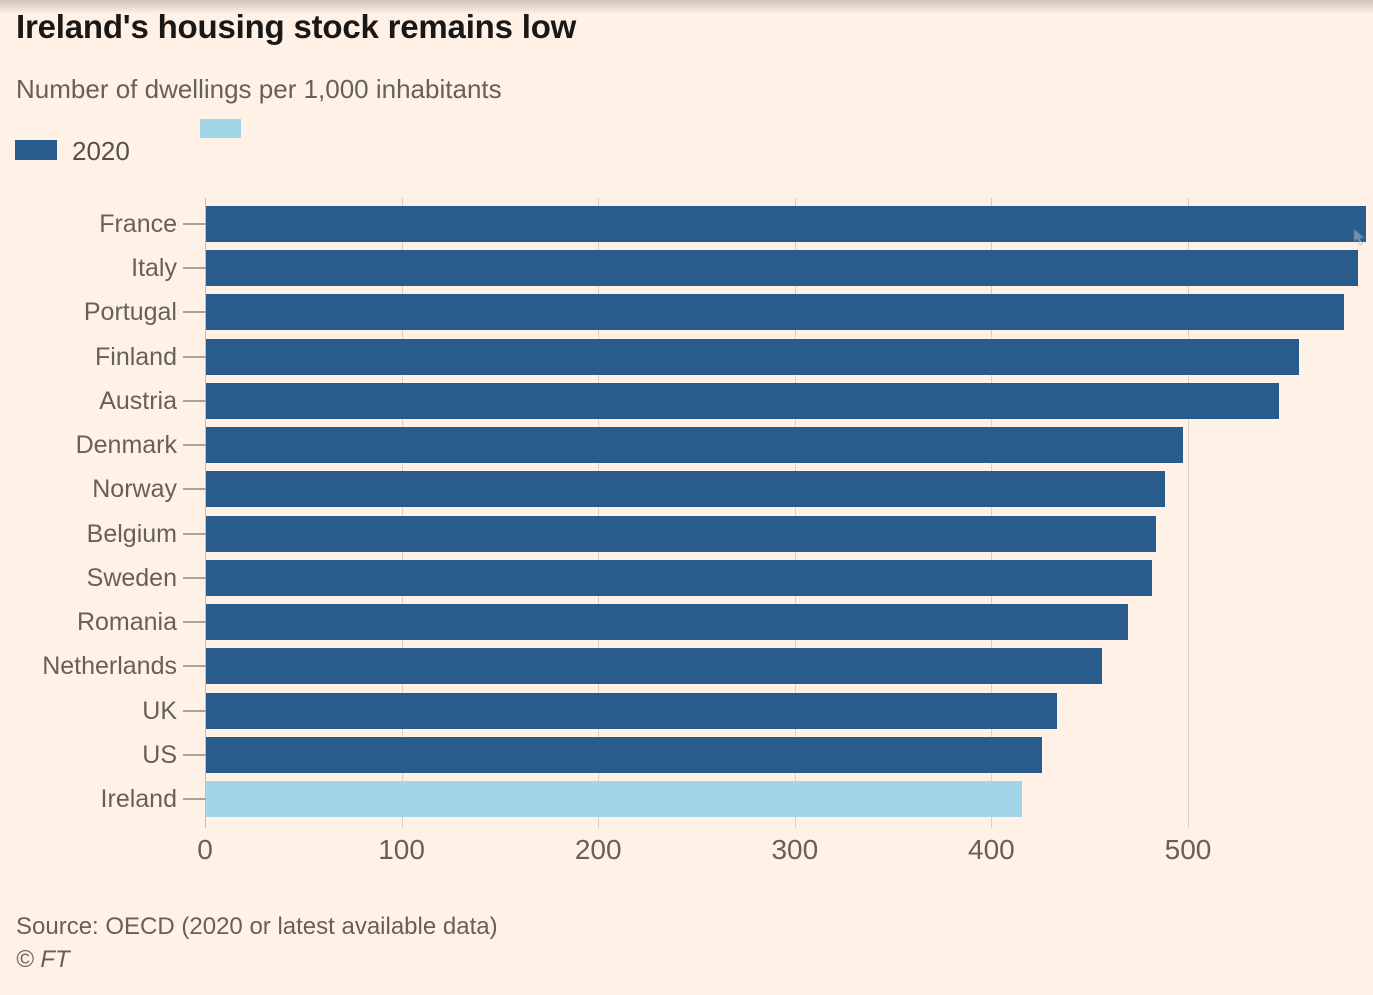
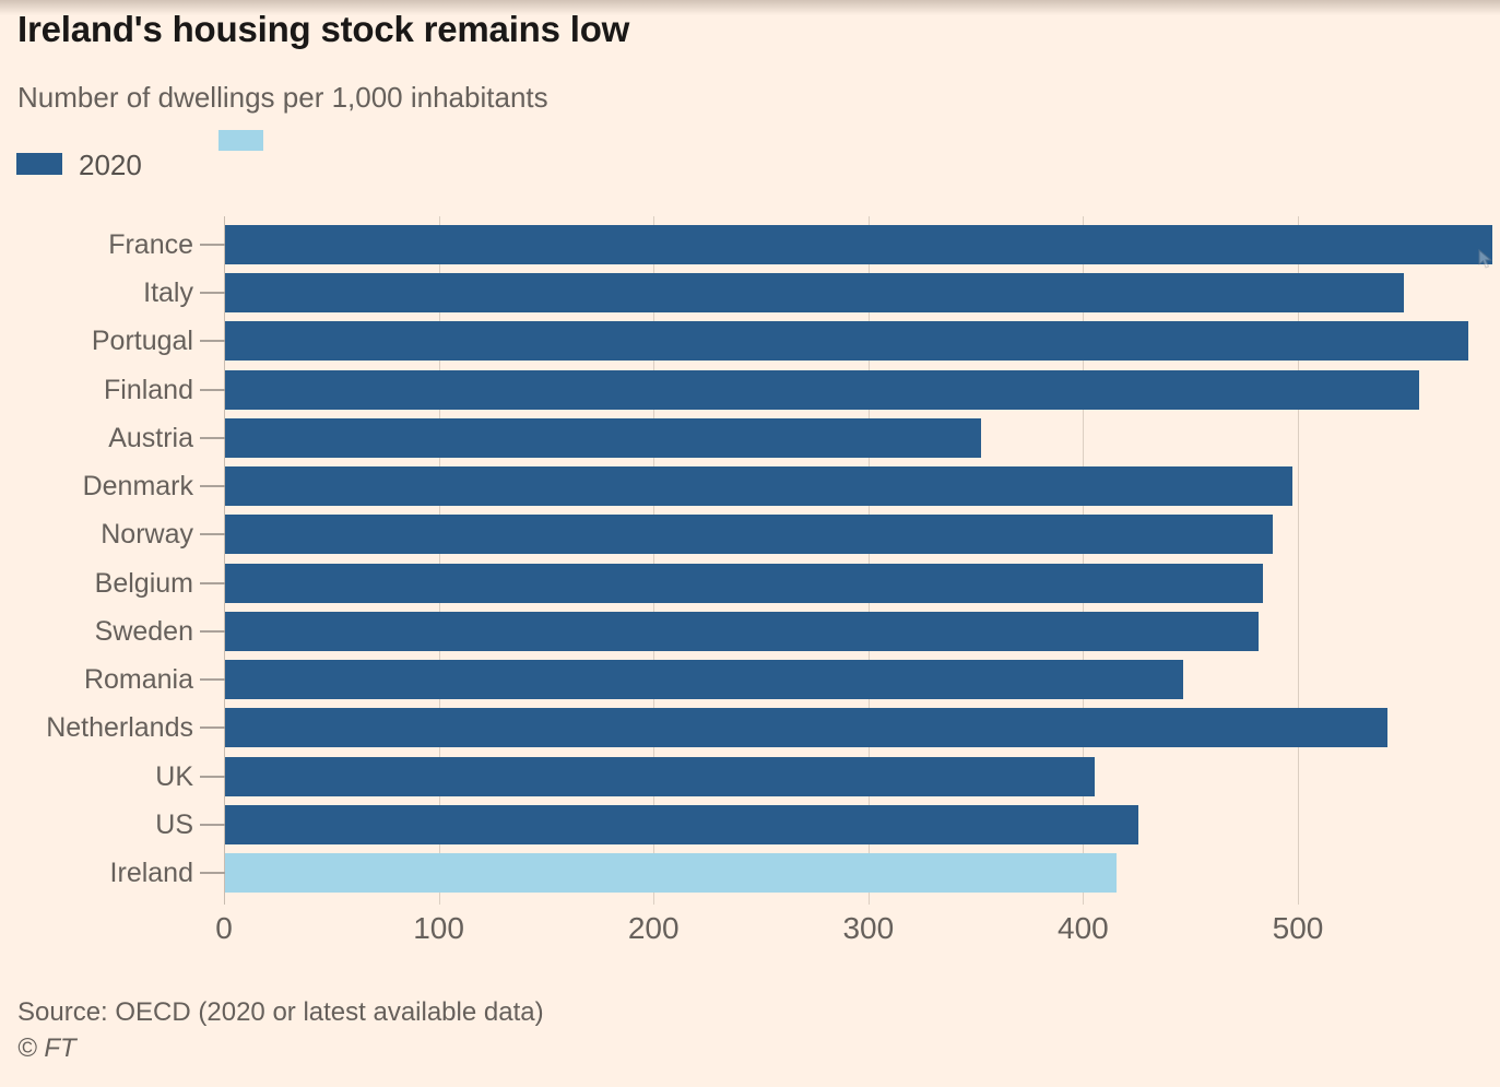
Italy: 586 -> 549
Austria: 546 -> 352
Romania: 469 -> 446
Netherlands: 456 -> 541
UK: 433 -> 405
